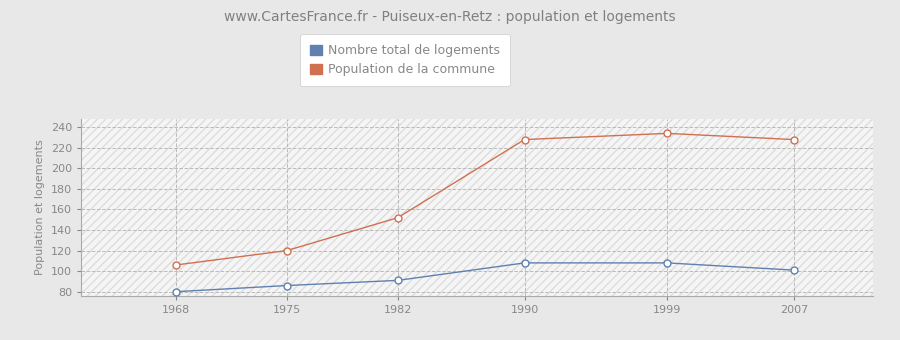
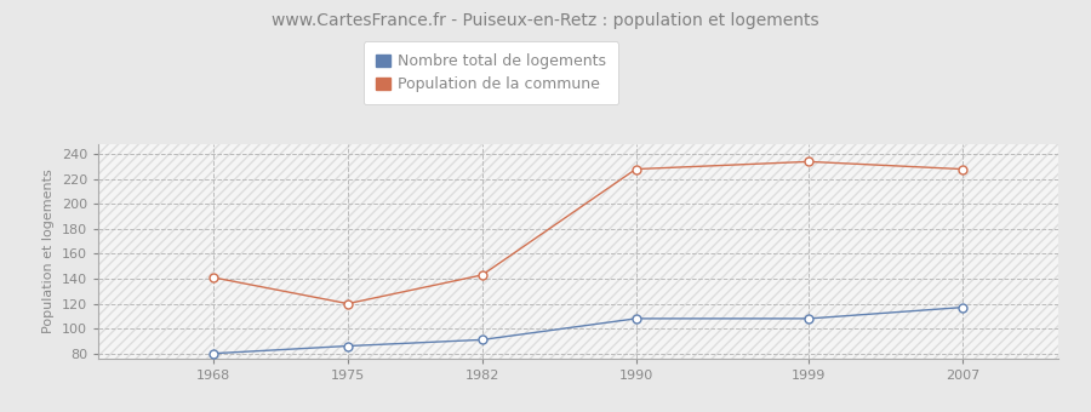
Population de la commune/1968: 106 -> 141
Population de la commune/1982: 152 -> 143
Nombre total de logements/2007: 101 -> 117
